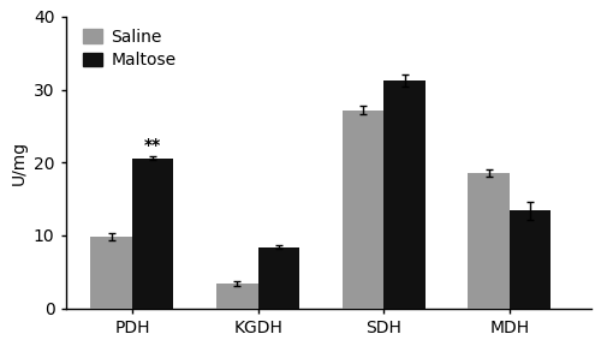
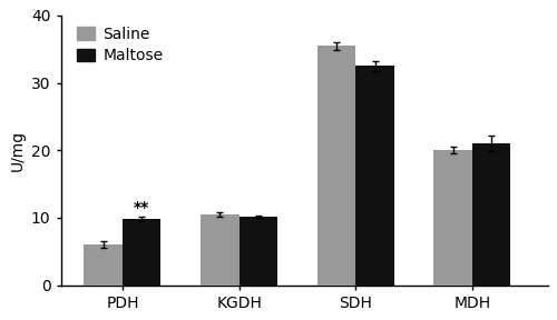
Saline/PDH: 9.8 -> 6.0
Maltose/PDH: 20.6 -> 9.8
Saline/KGDH: 3.4 -> 10.5
Maltose/KGDH: 8.4 -> 10.2
Saline/SDH: 27.2 -> 35.5
Maltose/SDH: 31.2 -> 32.5
Saline/MDH: 18.6 -> 20.0
Maltose/MDH: 13.4 -> 21.0
